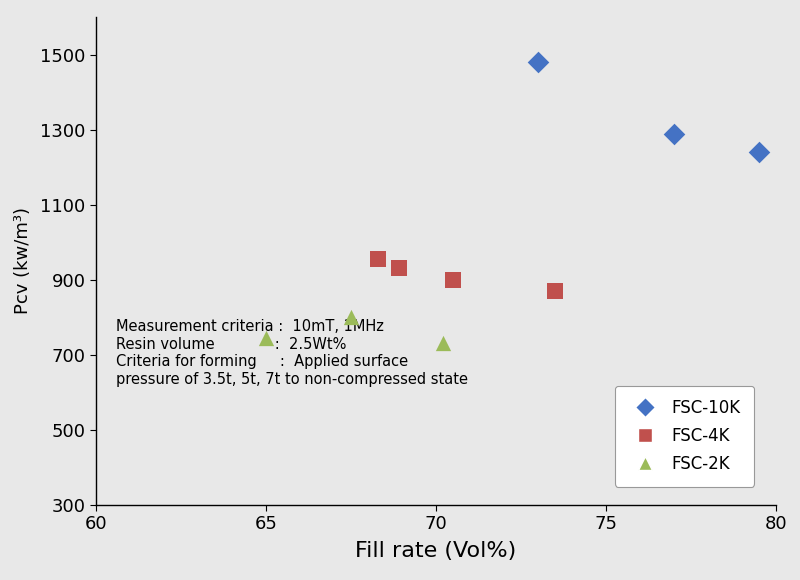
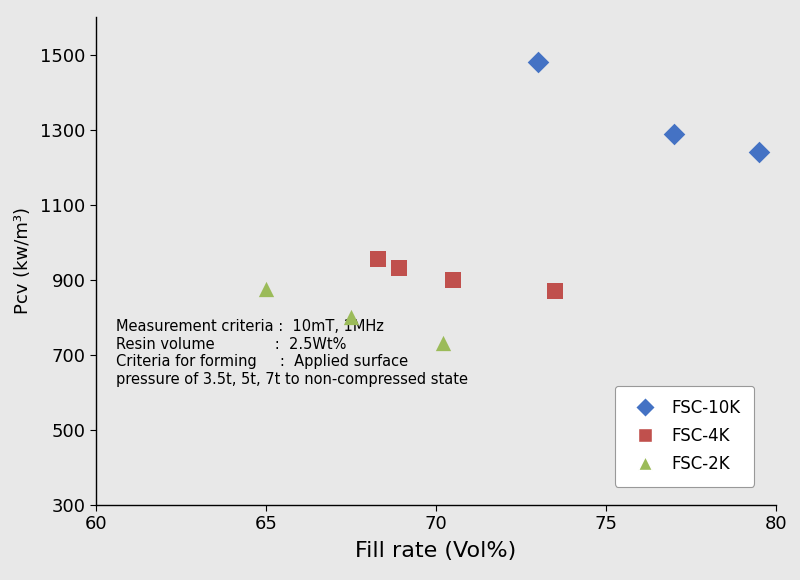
FSC-2K/65: 745 -> 875
